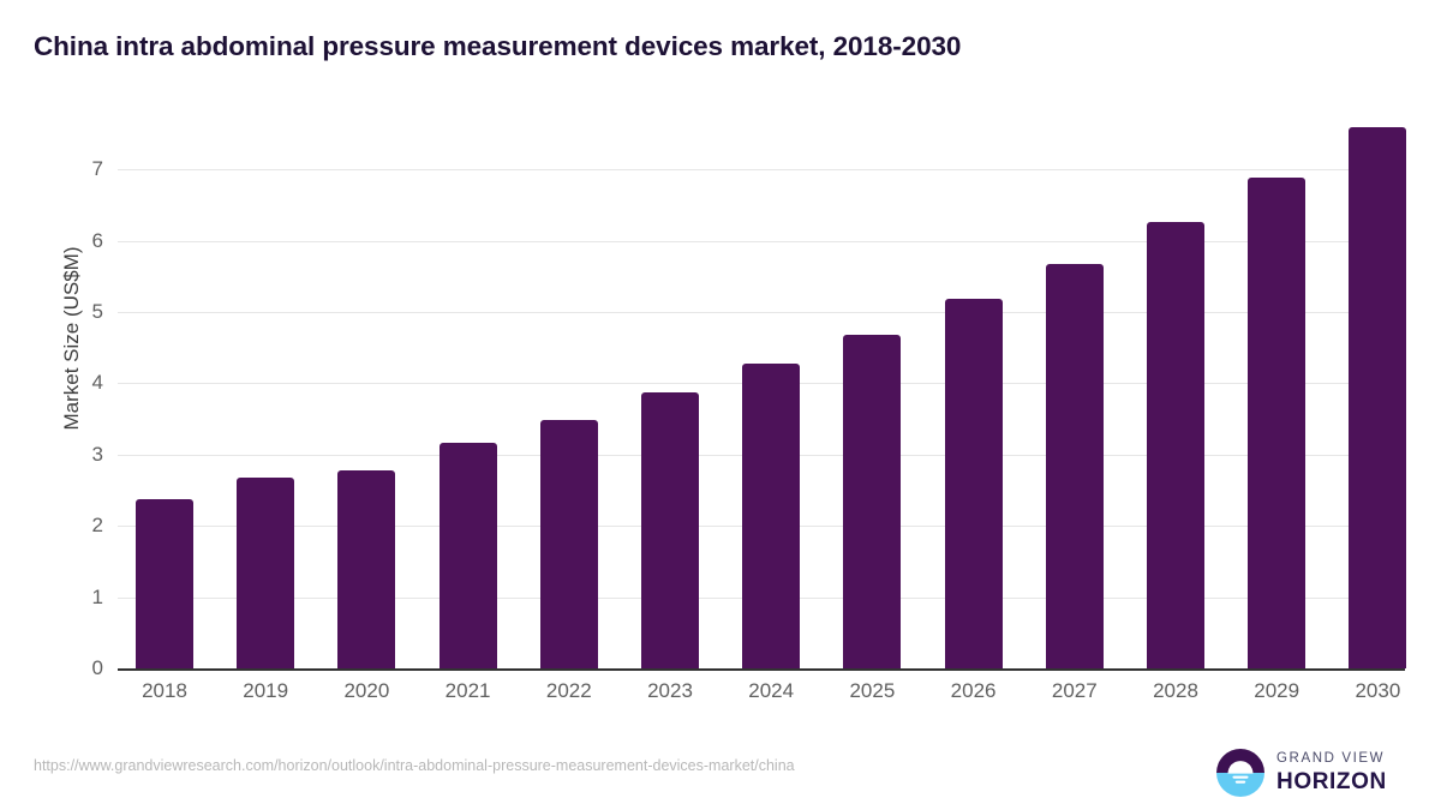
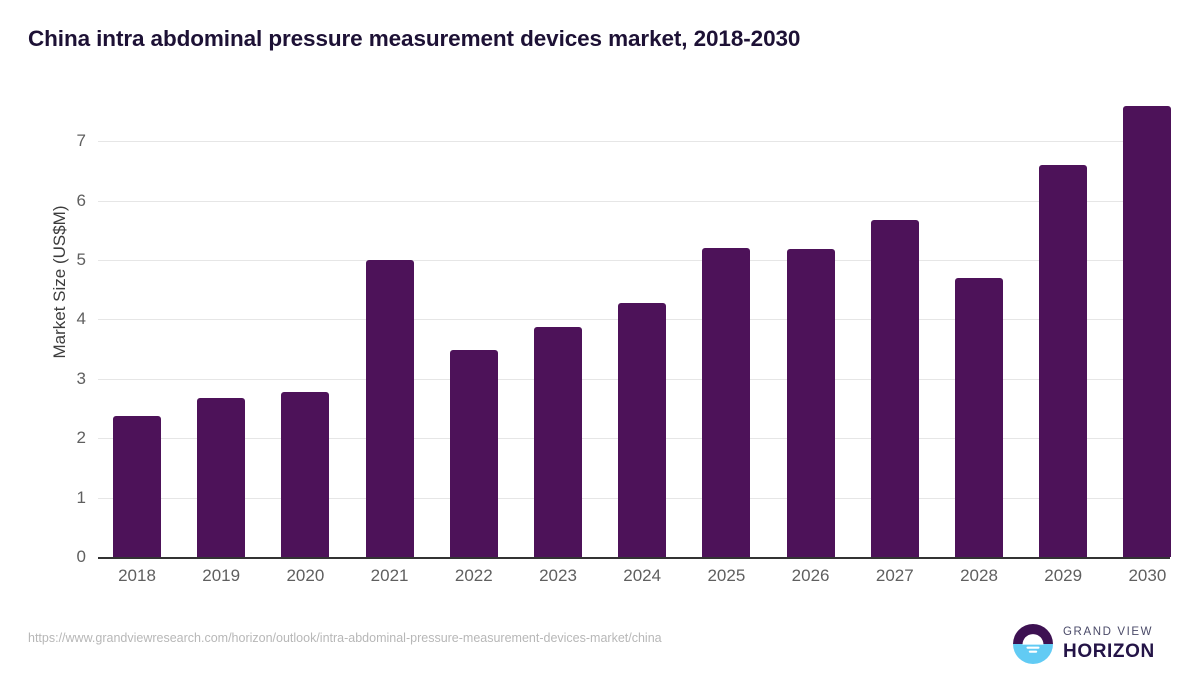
2021: 3.2 -> 5.0
2025: 4.7 -> 5.2
2028: 6.3 -> 4.7
2029: 6.9 -> 6.6
